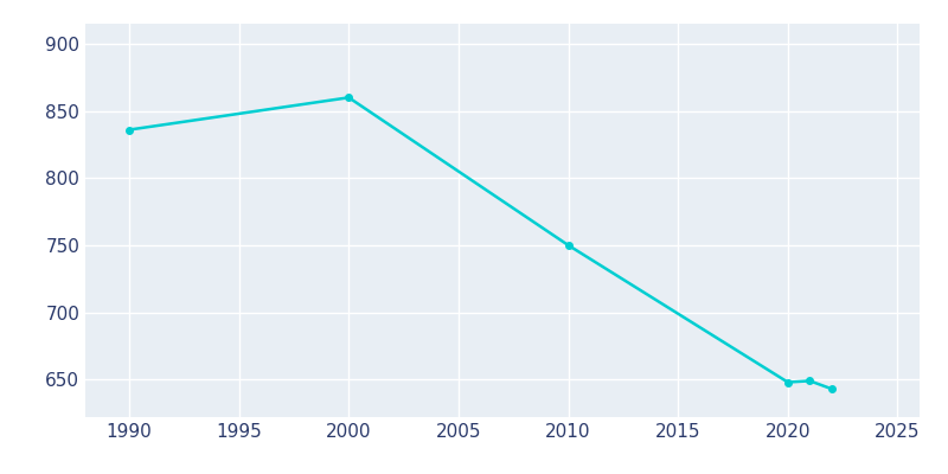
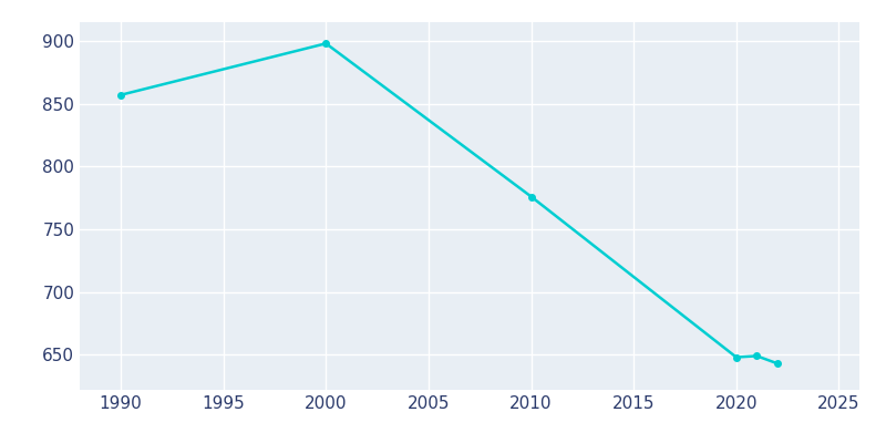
1990: 836 -> 857
2000: 860 -> 898
2010: 750 -> 776
